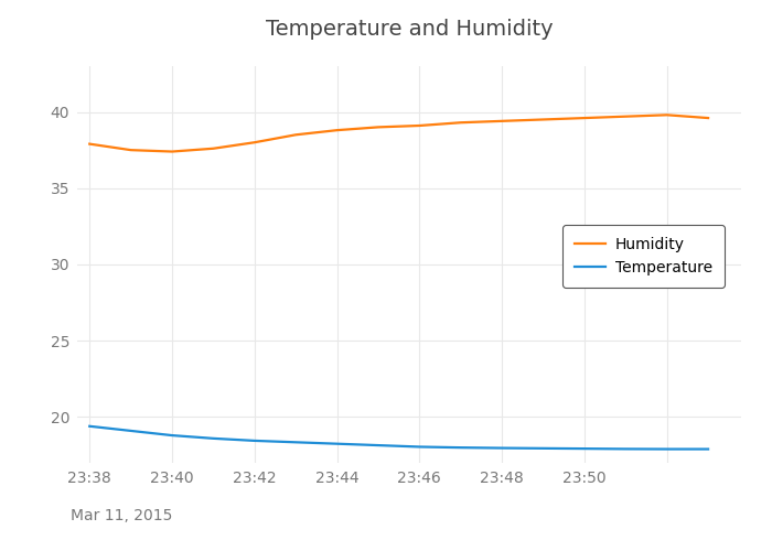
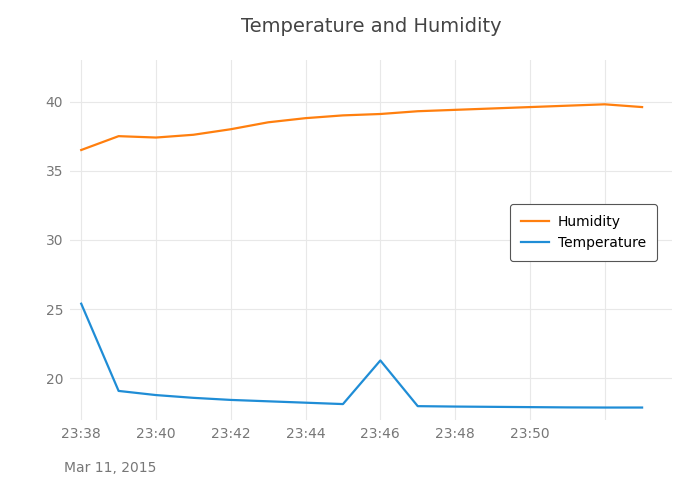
Humidity/23:38: 37.9 -> 36.5
Temperature/23:38: 19.4 -> 25.4
Temperature/23:46: 18.1 -> 21.3
